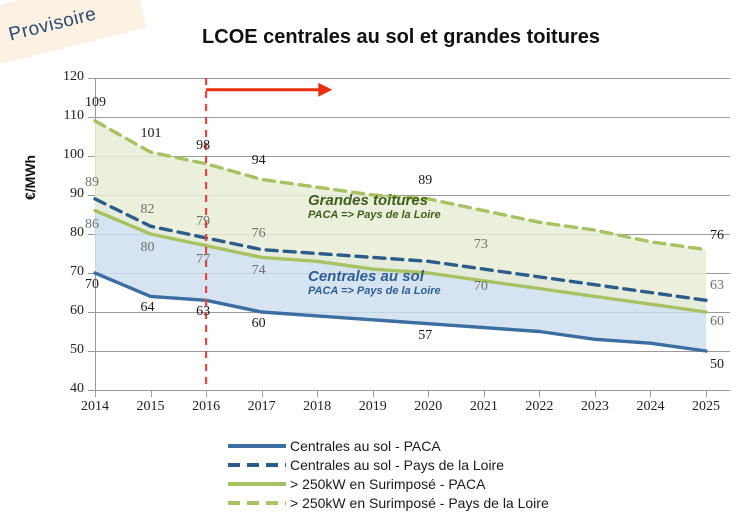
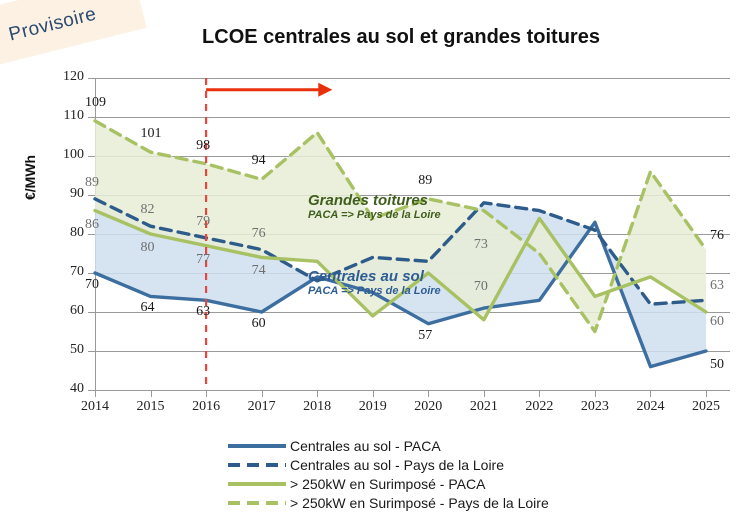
Centrales au sol - PACA/2018: 59 -> 69
Centrales au sol - Pays de la Loire/2018: 75 -> 68
> 250kW en Surimposé - Pays de la Loire/2018: 92 -> 106
Centrales au sol - PACA/2019: 58 -> 65
> 250kW en Surimposé - PACA/2019: 71 -> 59
> 250kW en Surimposé - Pays de la Loire/2019: 90 -> 84
Centrales au sol - PACA/2021: 56 -> 61
Centrales au sol - Pays de la Loire/2021: 71 -> 88
> 250kW en Surimposé - PACA/2021: 68 -> 58
Centrales au sol - PACA/2022: 55 -> 63
Centrales au sol - Pays de la Loire/2022: 69 -> 86
> 250kW en Surimposé - PACA/2022: 66 -> 84
> 250kW en Surimposé - Pays de la Loire/2022: 83 -> 75
Centrales au sol - PACA/2023: 53 -> 83
Centrales au sol - Pays de la Loire/2023: 67 -> 81
> 250kW en Surimposé - Pays de la Loire/2023: 81 -> 55
Centrales au sol - PACA/2024: 52 -> 46
Centrales au sol - Pays de la Loire/2024: 65 -> 62
> 250kW en Surimposé - PACA/2024: 62 -> 69
> 250kW en Surimposé - Pays de la Loire/2024: 78 -> 96
